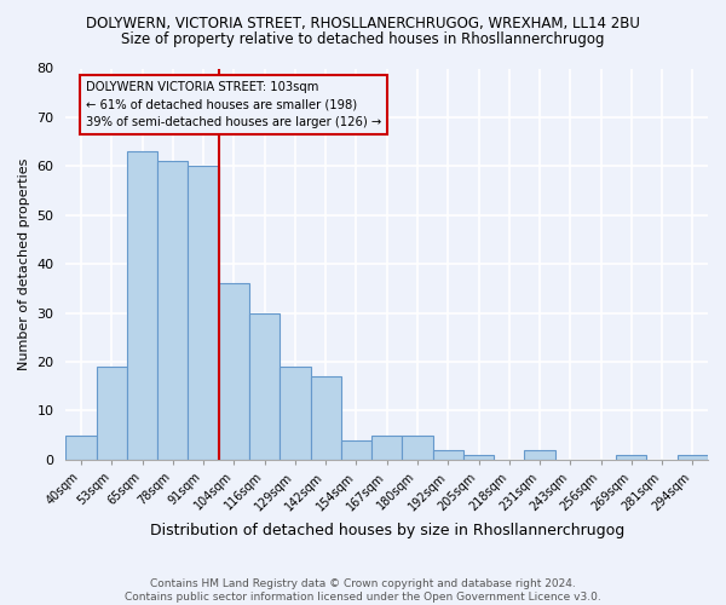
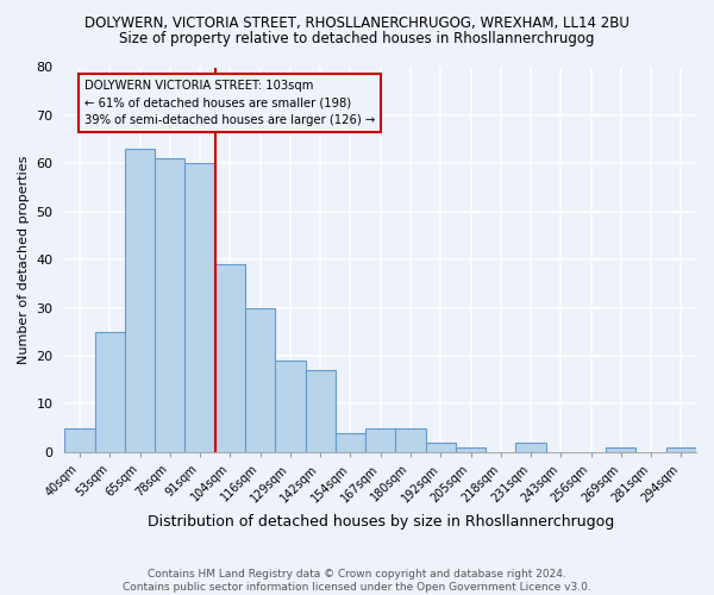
53sqm: 19 -> 25
104sqm: 36 -> 39
